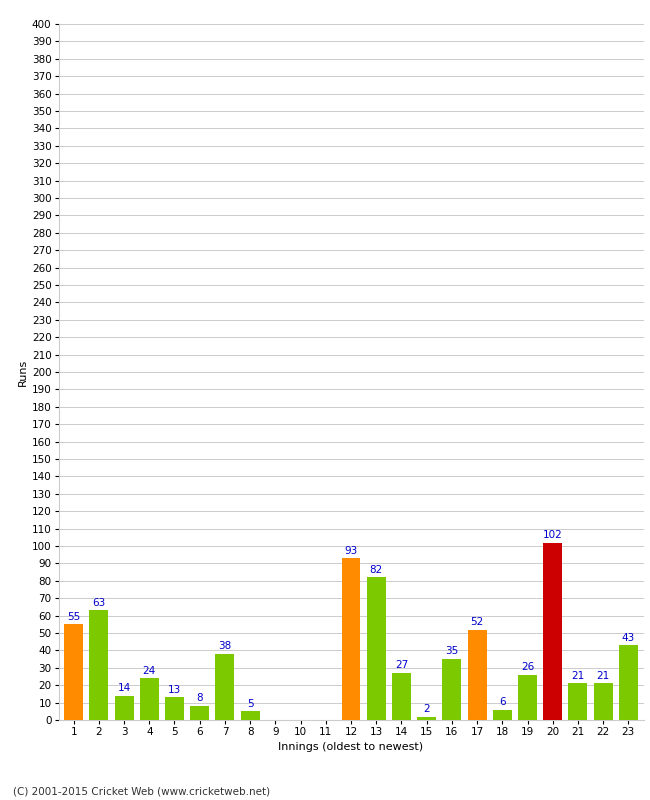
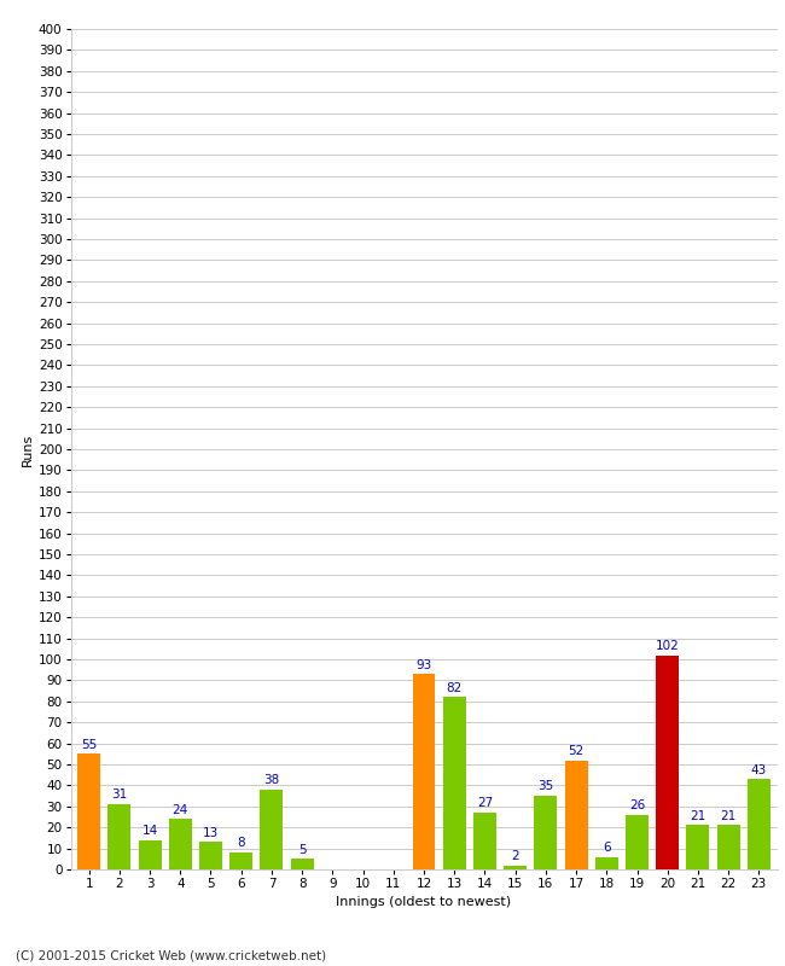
2: 63 -> 31
